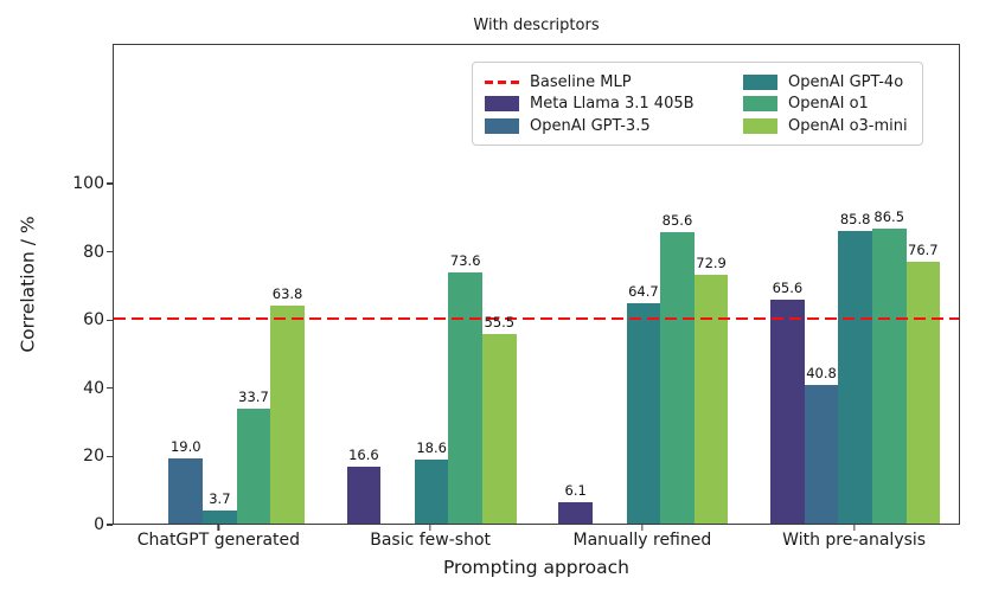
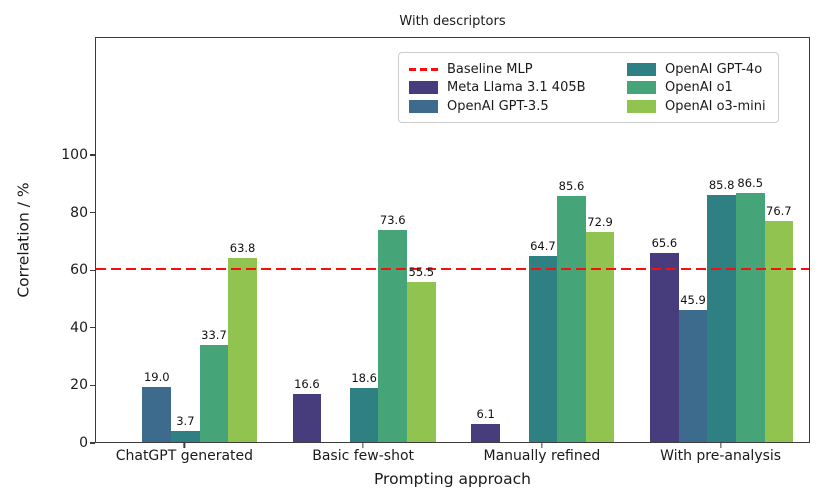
OpenAI GPT-3.5/With pre-analysis: 40.8 -> 45.9
